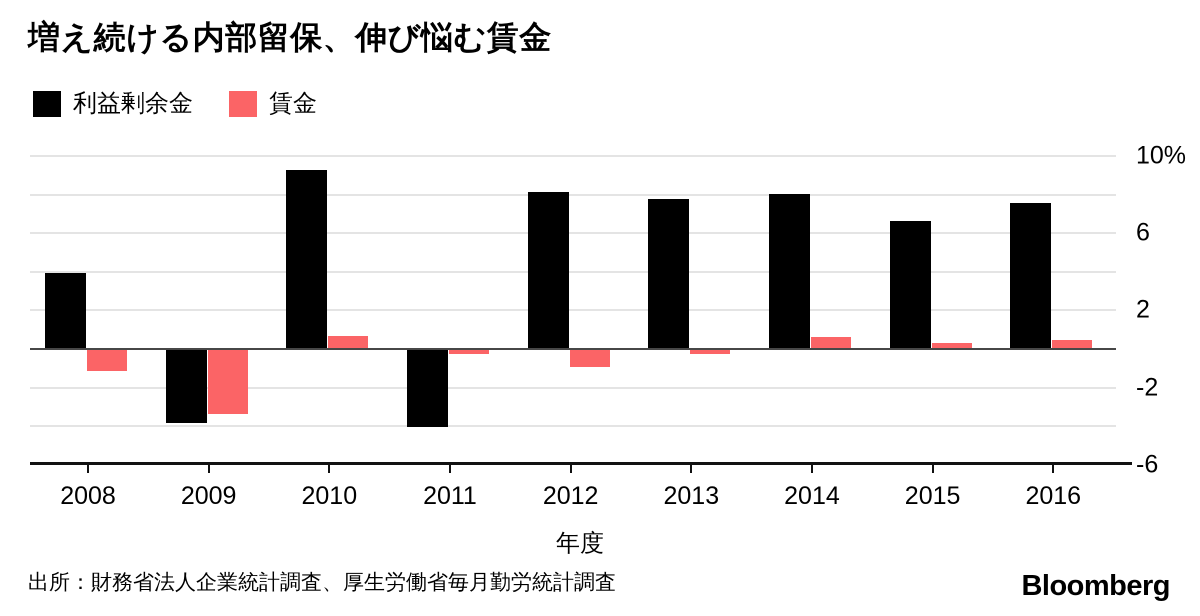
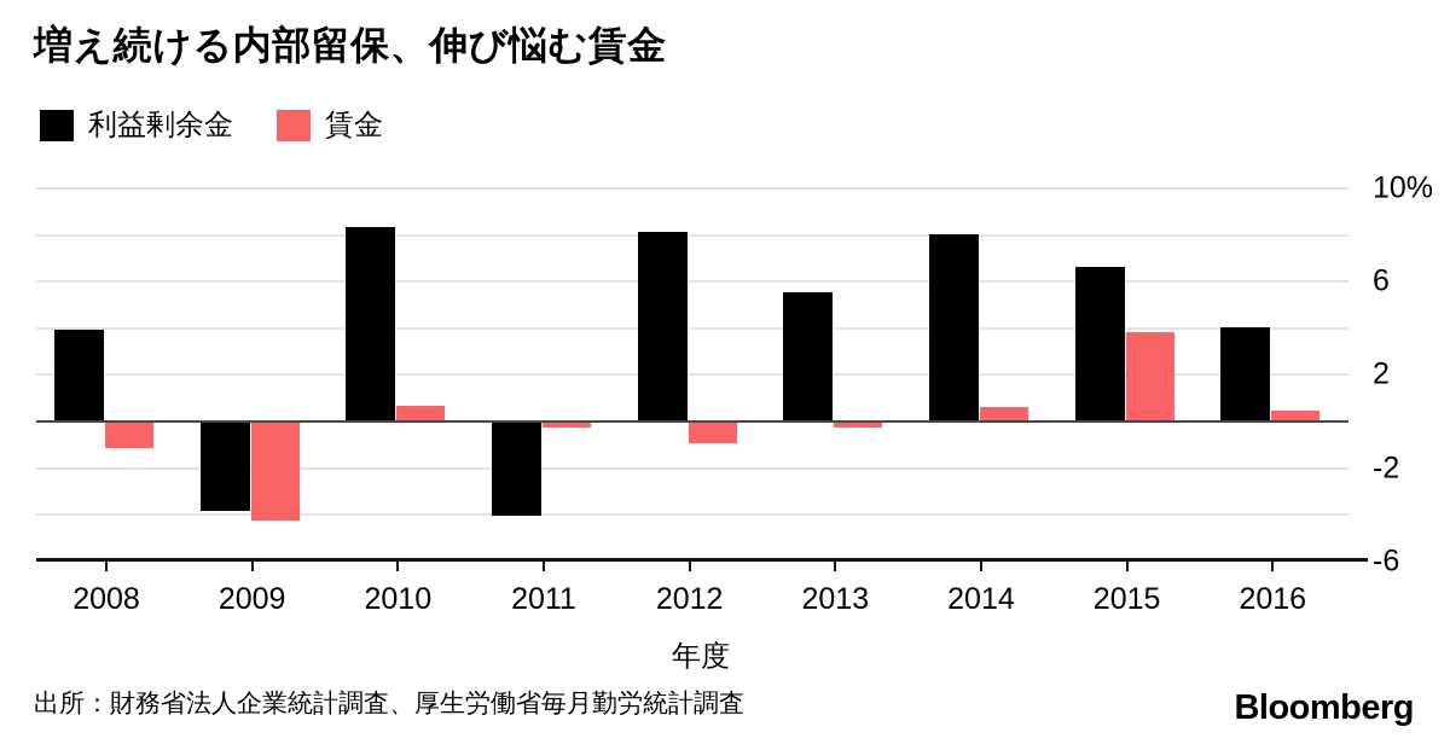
賃金/2009: -3.3% -> -4.2%
利益剰余金/2010: 9.2% -> 8.3%
利益剰余金/2013: 7.7% -> 5.5%
賃金/2015: 0.2% -> 3.8%
利益剰余金/2016: 7.5% -> 4.0%
